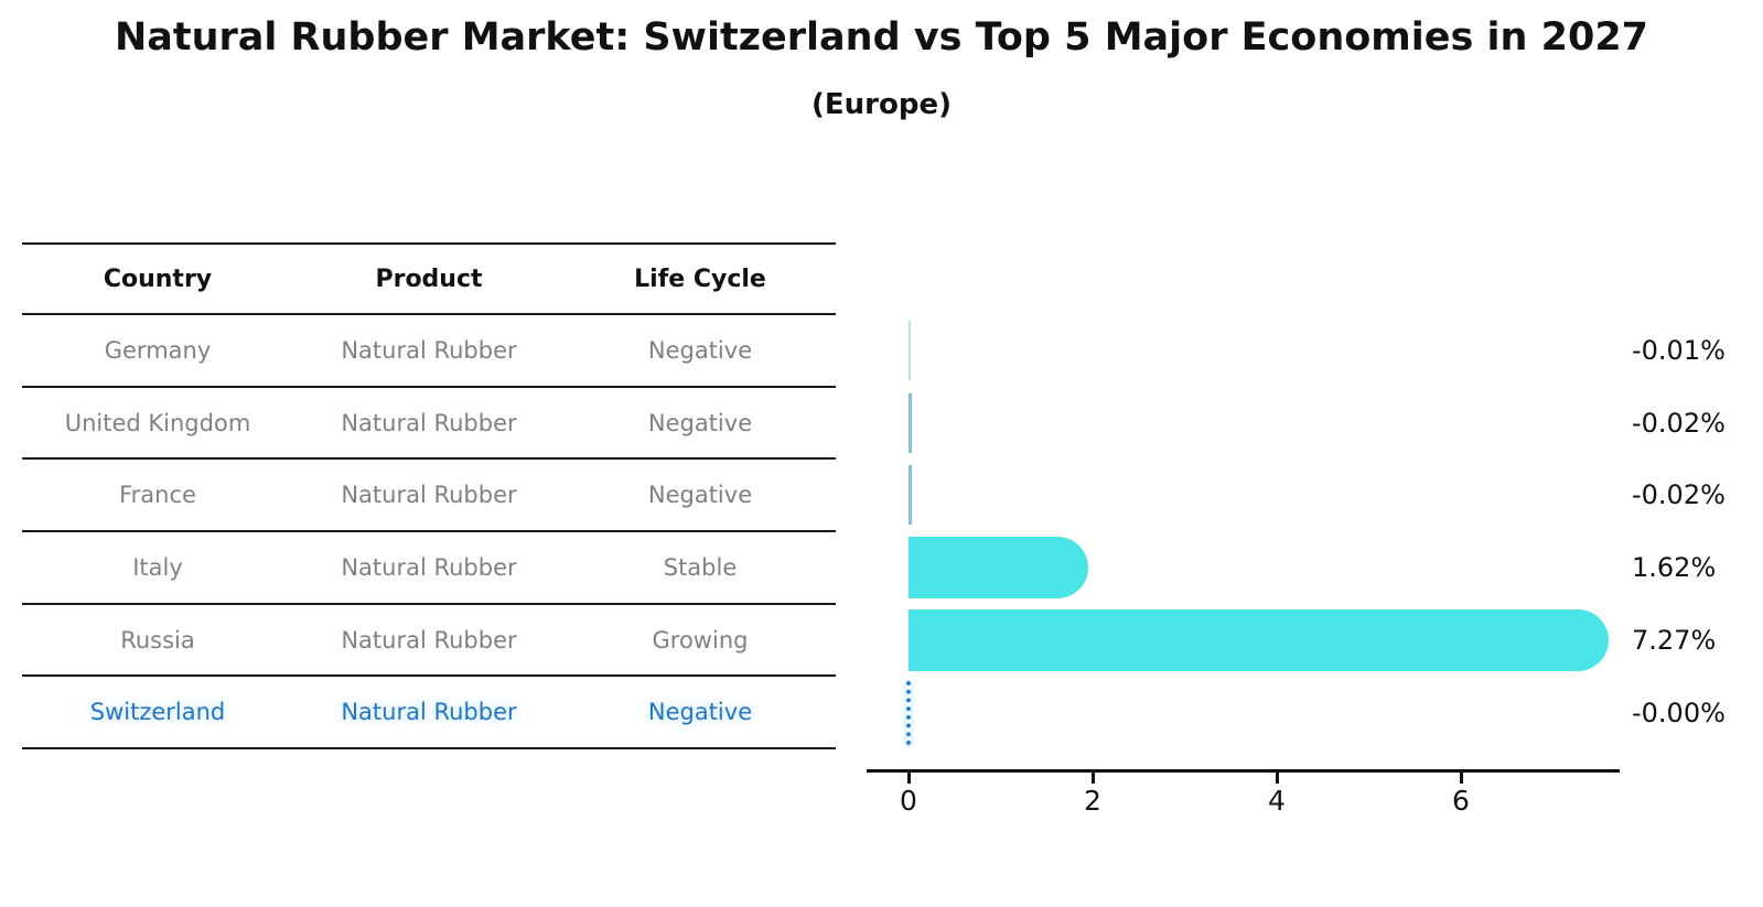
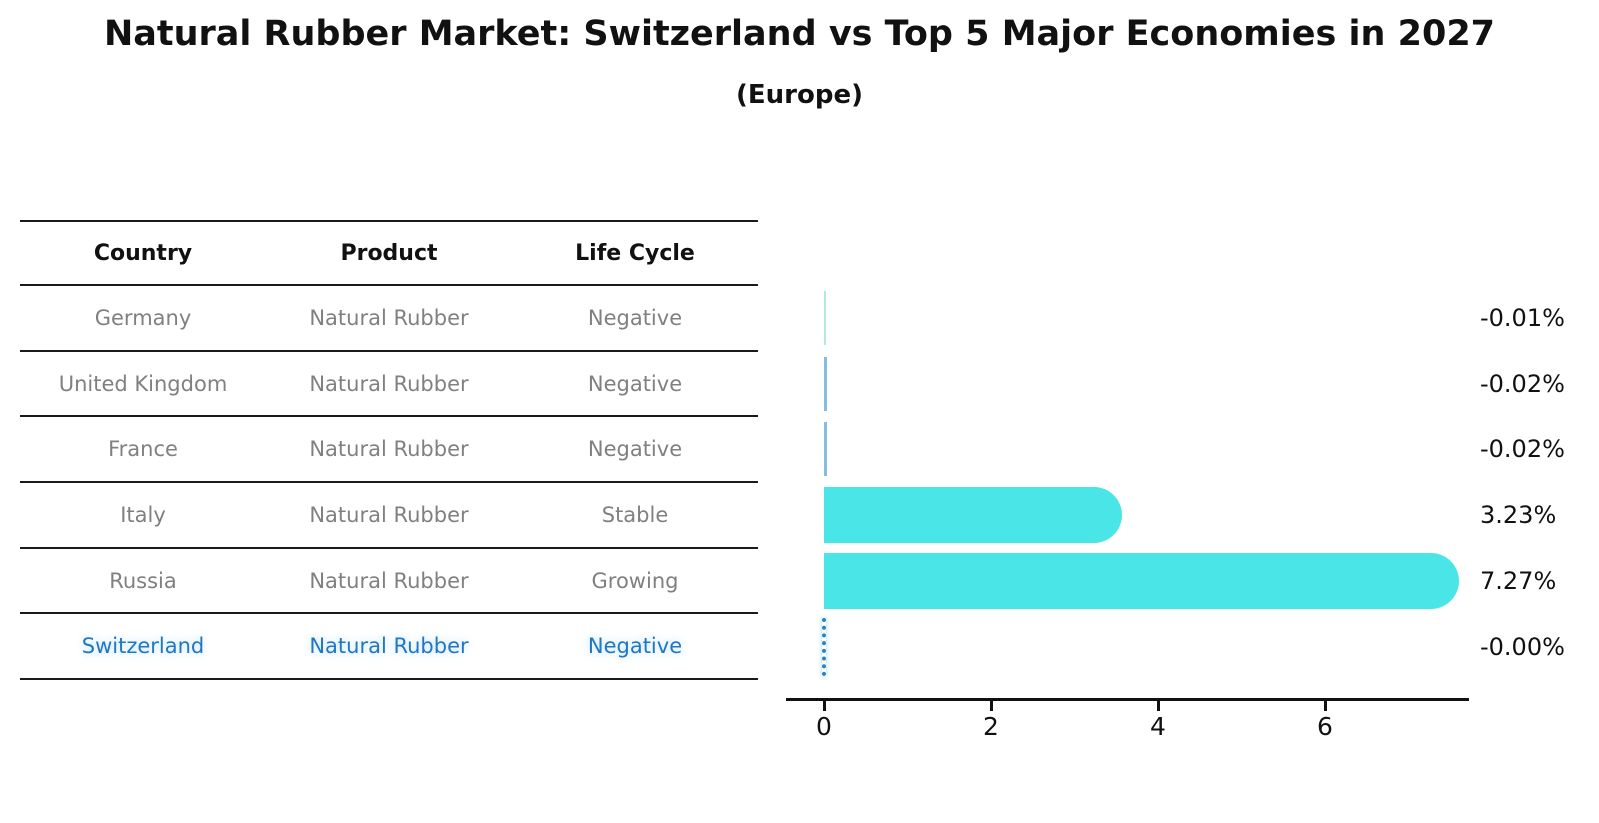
Italy: 1.62% -> 3.23%
